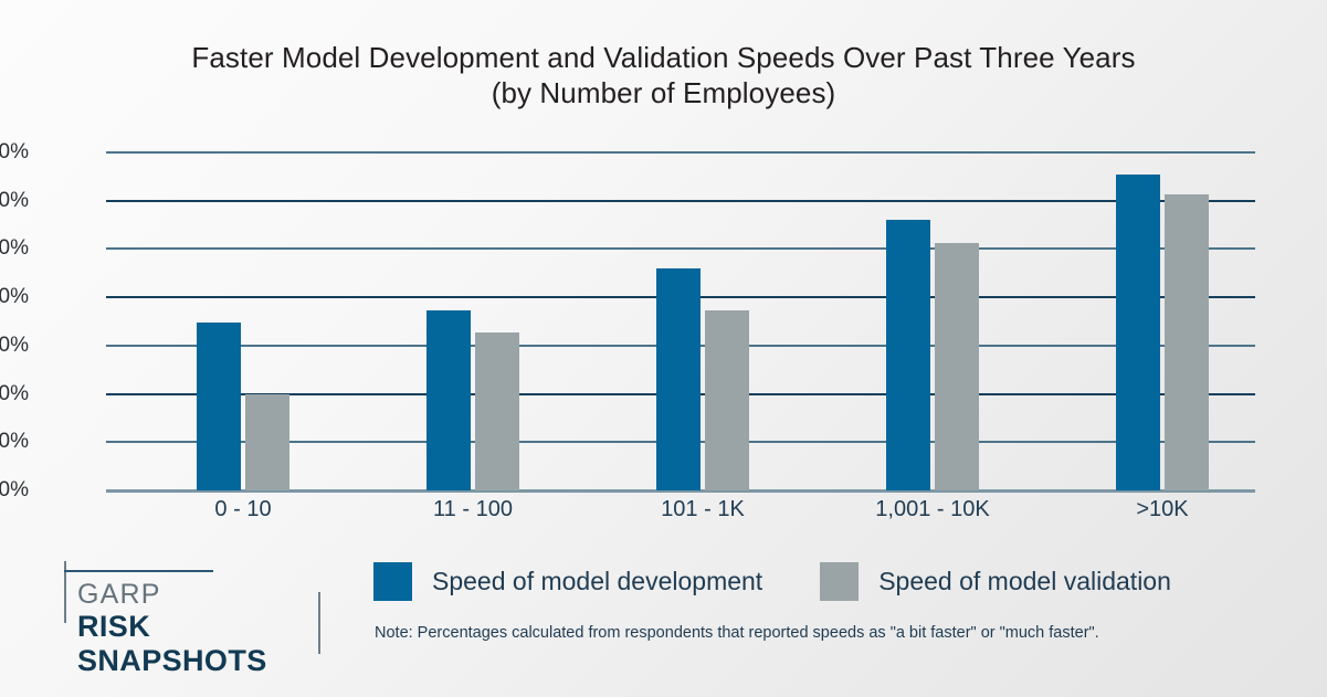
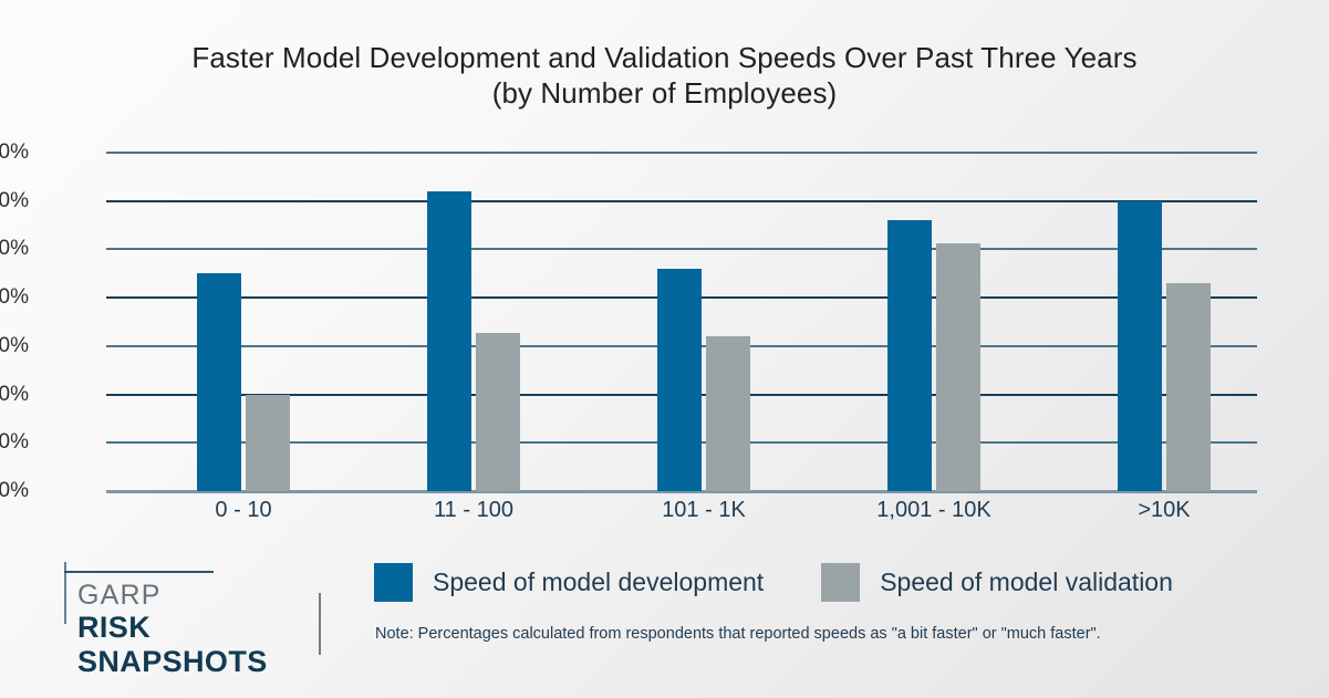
Speed of model development/0 - 10: 35% -> 45%
Speed of model development/11 - 100: 37% -> 62%
Speed of model validation/101 - 1K: 37% -> 32%
Speed of model development/>10K: 66% -> 60%
Speed of model validation/>10K: 61% -> 43%
